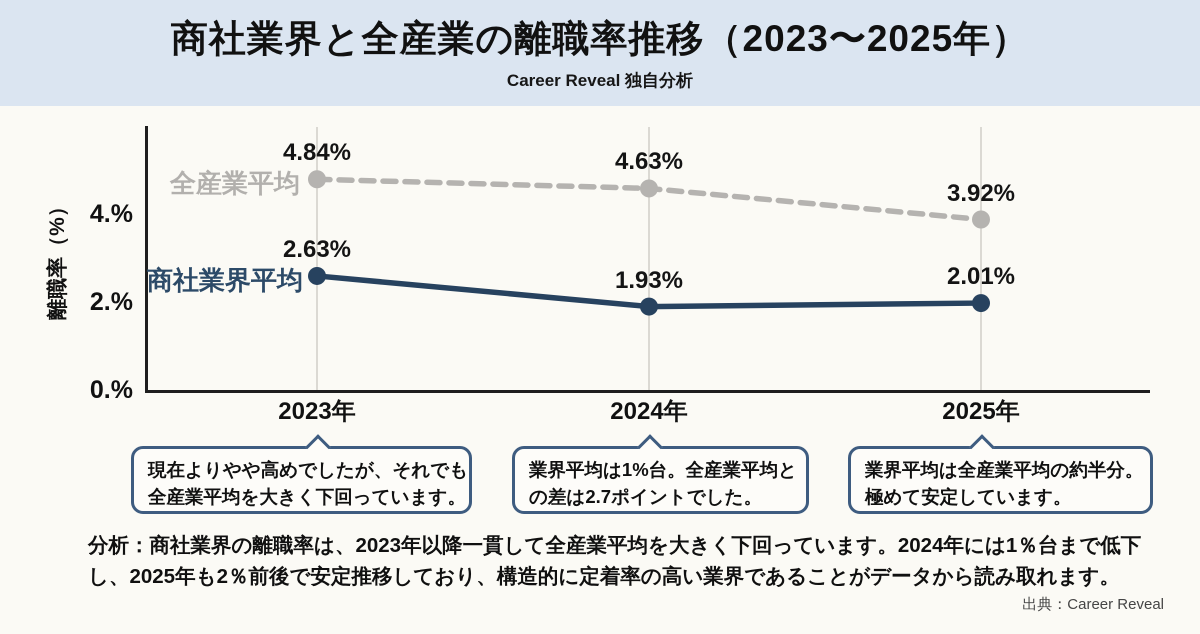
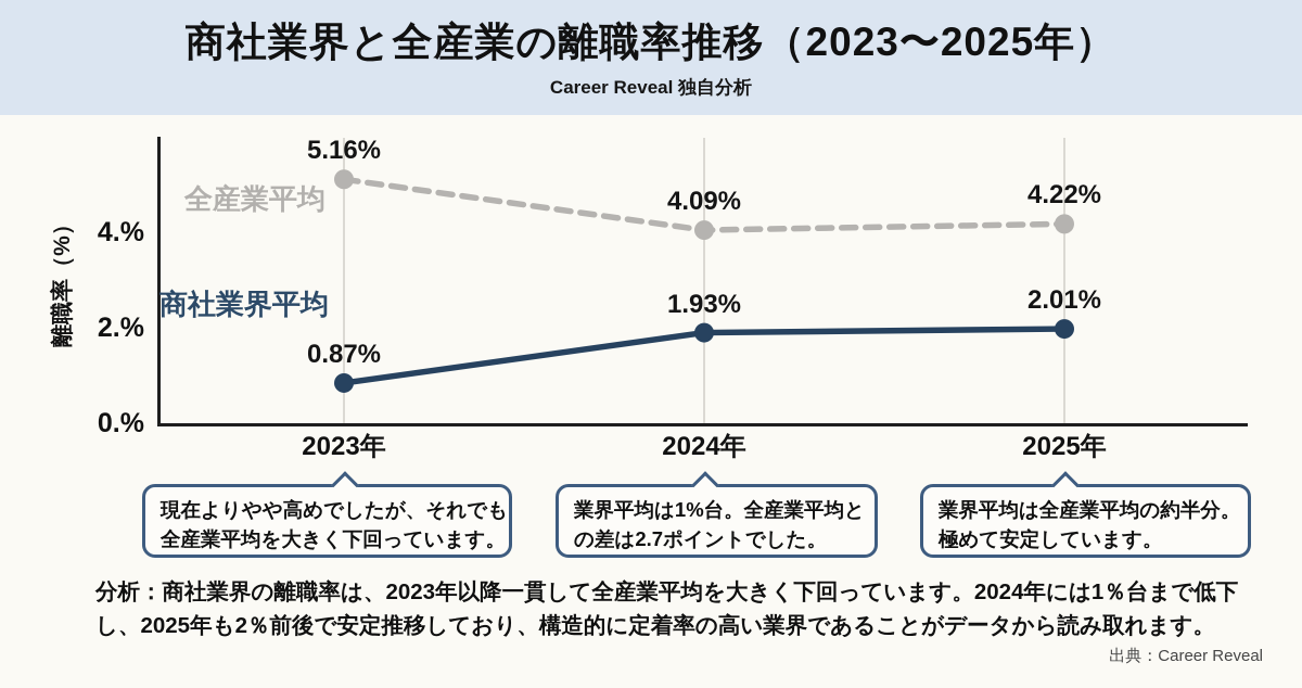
全産業平均/2023年: 4.84% -> 5.16%
商社業界平均/2023年: 2.63% -> 0.87%
全産業平均/2024年: 4.63% -> 4.09%
全産業平均/2025年: 3.92% -> 4.22%
